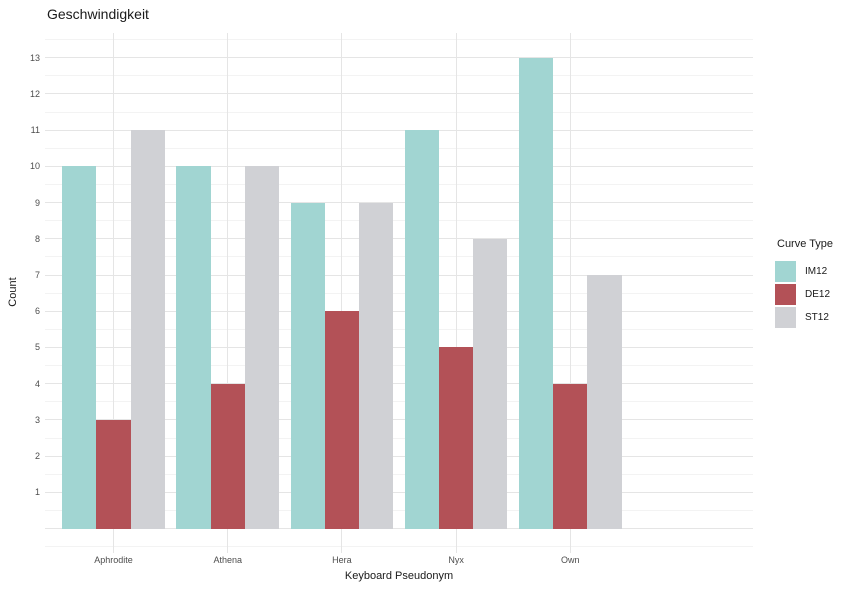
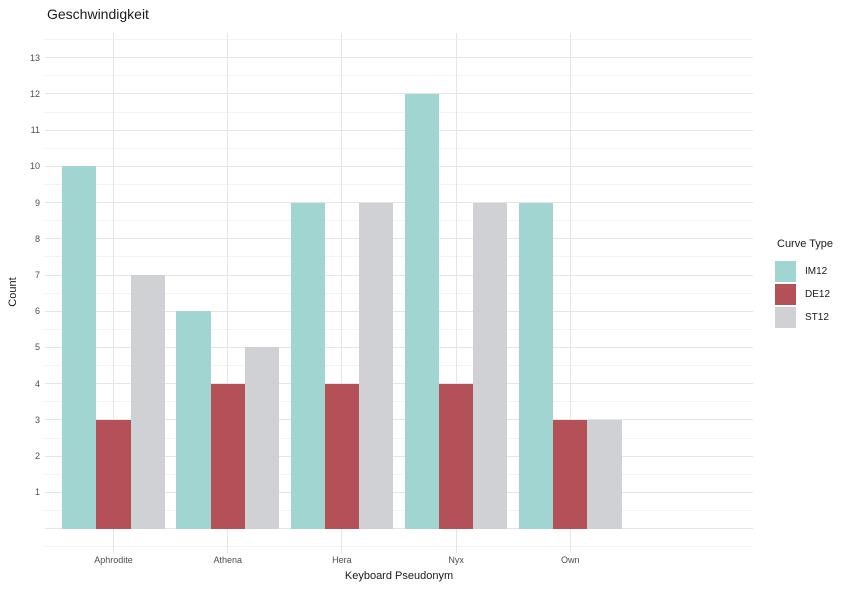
ST12/Aphrodite: 11 -> 7
IM12/Athena: 10 -> 6
ST12/Athena: 10 -> 5
DE12/Hera: 6 -> 4
IM12/Nyx: 11 -> 12
DE12/Nyx: 5 -> 4
ST12/Nyx: 8 -> 9
IM12/Own: 13 -> 9
DE12/Own: 4 -> 3
ST12/Own: 7 -> 3
